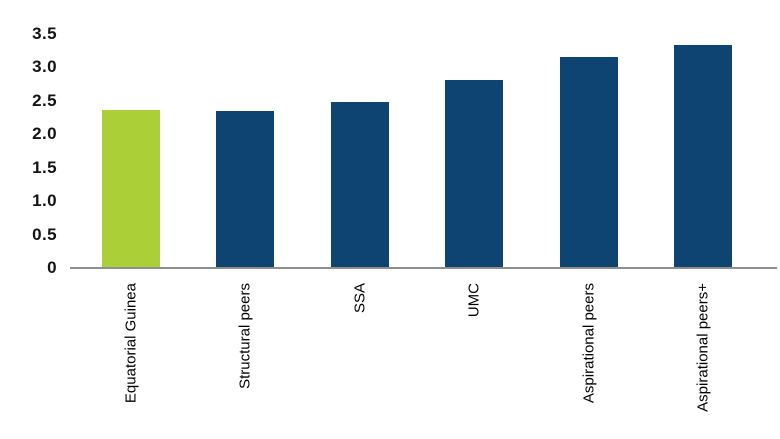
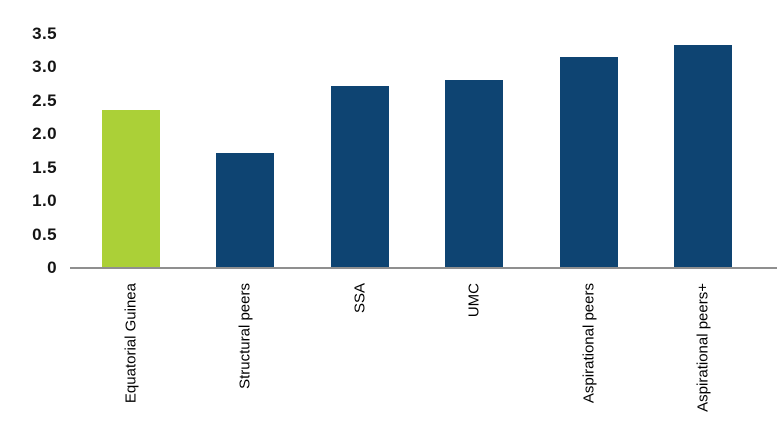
Structural peers: 2.3 -> 1.7
SSA: 2.5 -> 2.7
